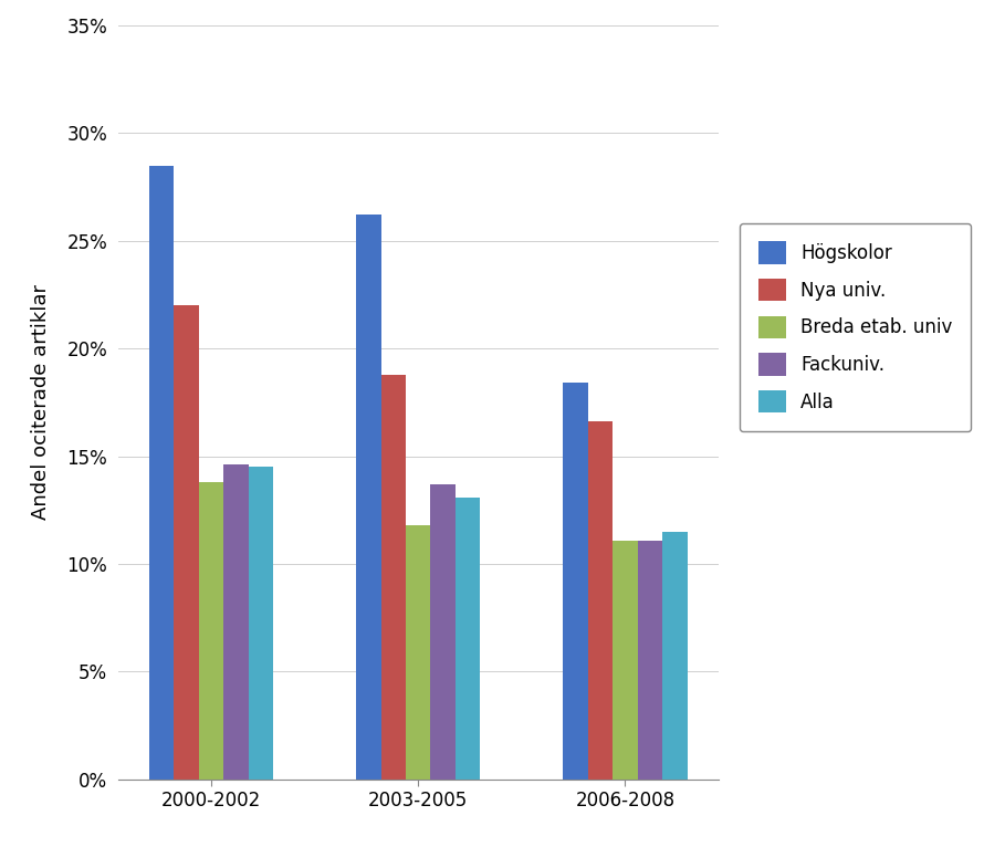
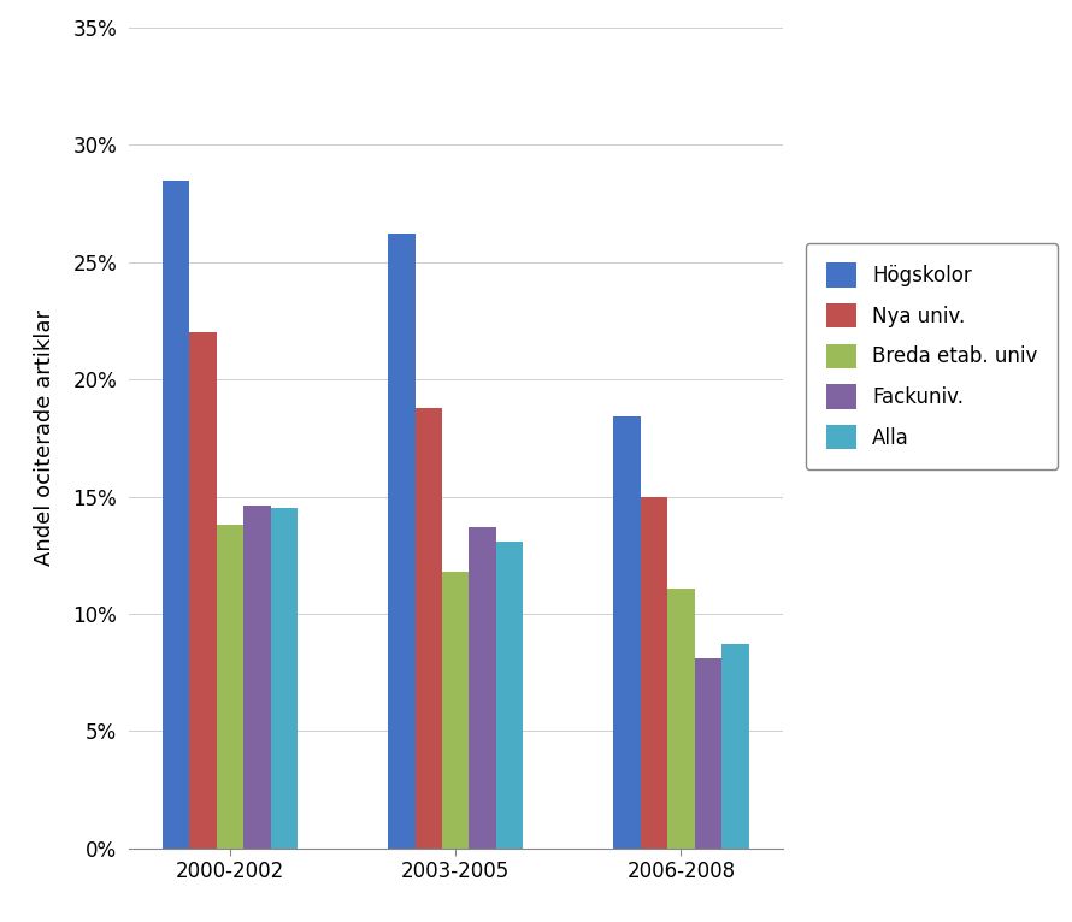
Nya univ./2006-2008: 16.6% -> 15.0%
Fackuniv./2006-2008: 11.1% -> 8.1%
Alla/2006-2008: 11.5% -> 8.7%
